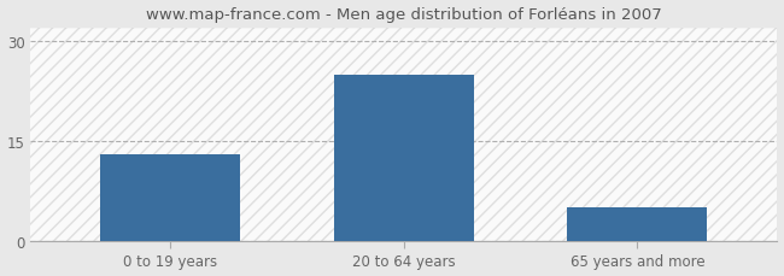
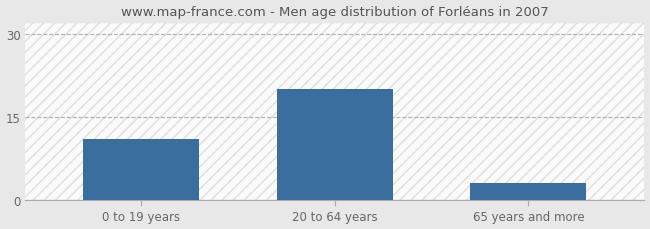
0 to 19 years: 13 -> 11
20 to 64 years: 25 -> 20
65 years and more: 5 -> 3
